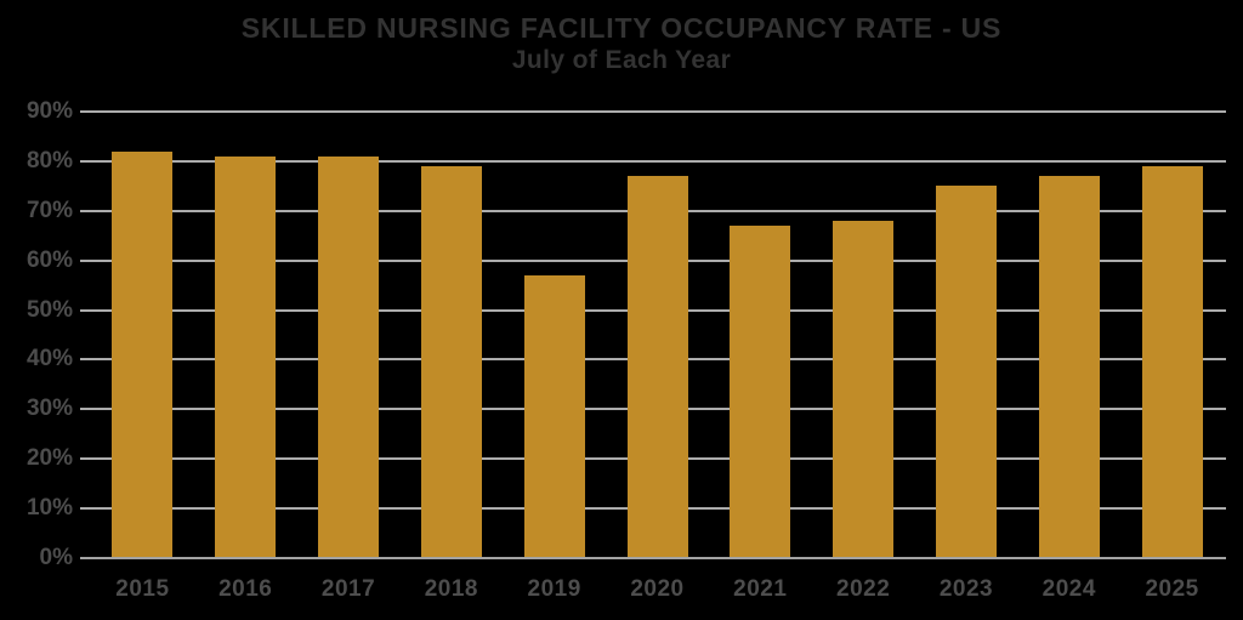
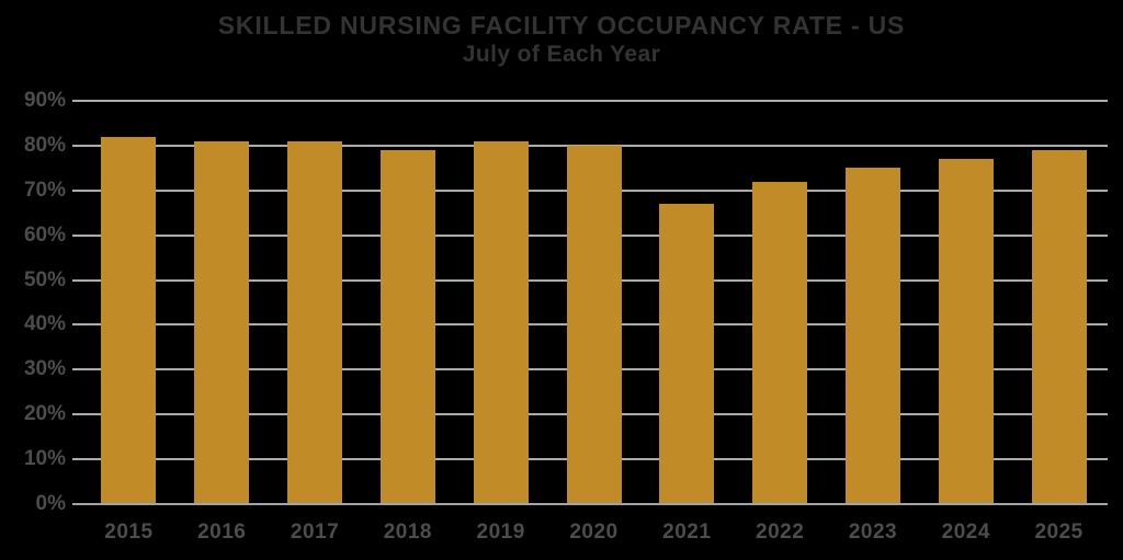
2019: 57% -> 81%
2020: 77% -> 80%
2022: 68% -> 72%
